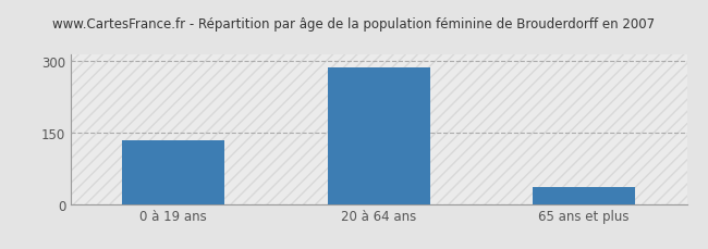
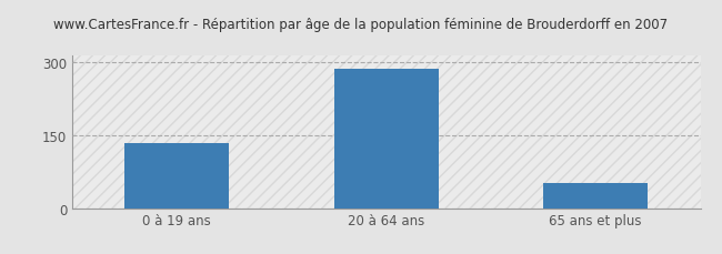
65 ans et plus: 35 -> 52
